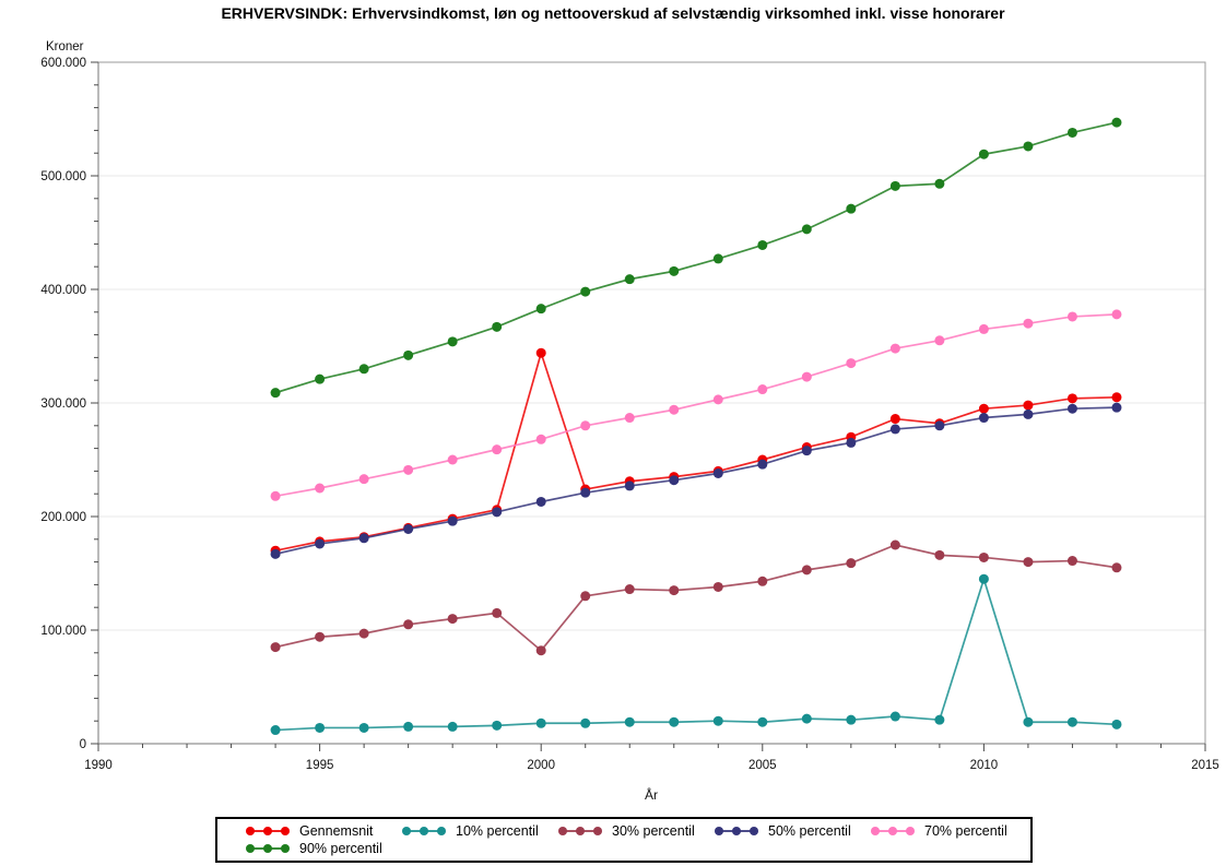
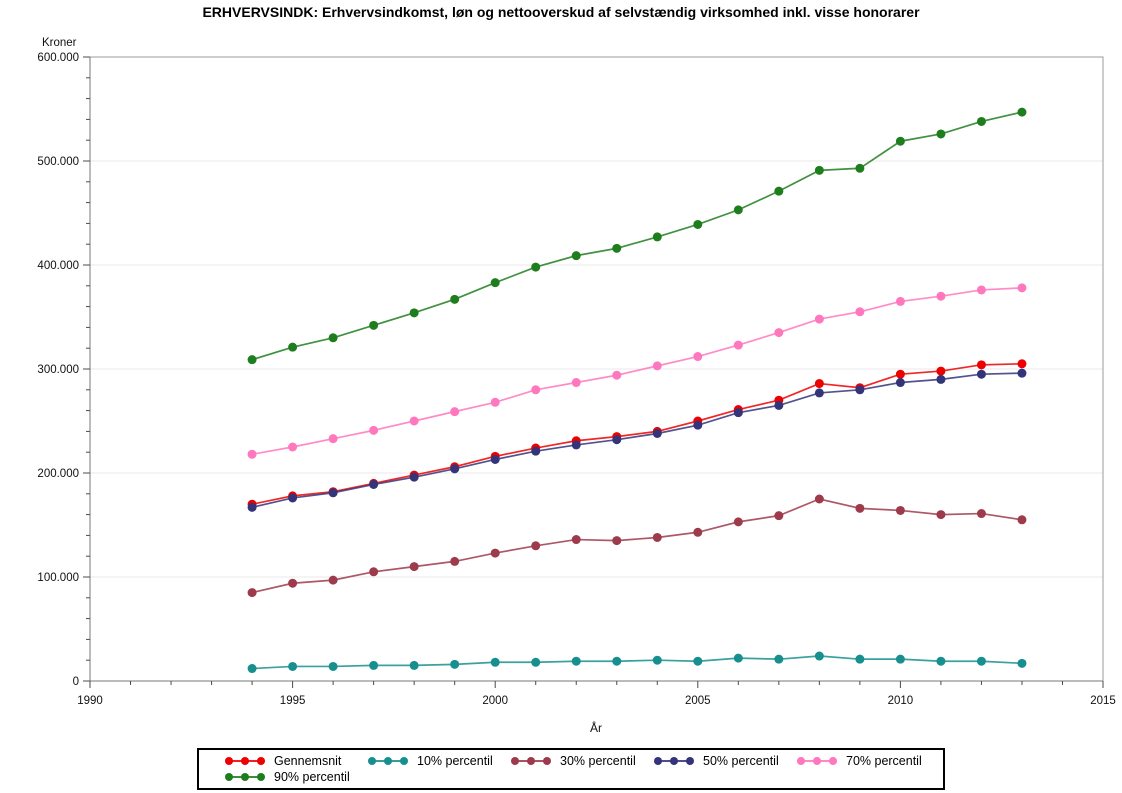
Gennemsnit/2000: 344000 -> 216000
30% percentil/2000: 82000 -> 123000
10% percentil/2010: 145000 -> 21000
